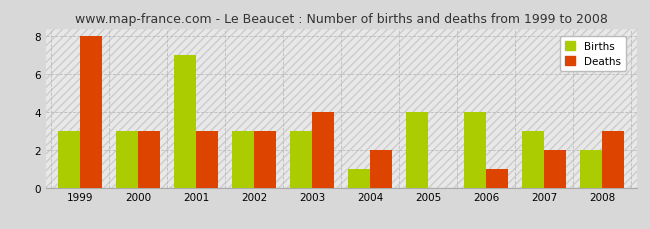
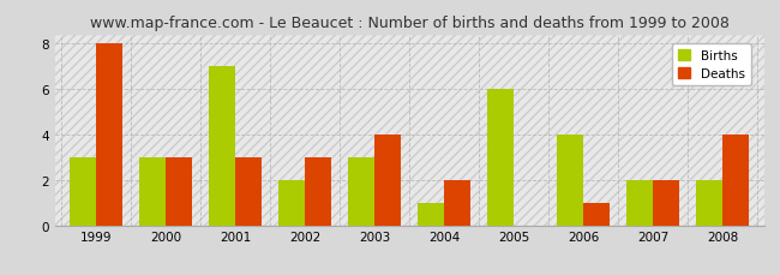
Births/2002: 3 -> 2
Births/2005: 4 -> 6
Births/2007: 3 -> 2
Deaths/2008: 3 -> 4
